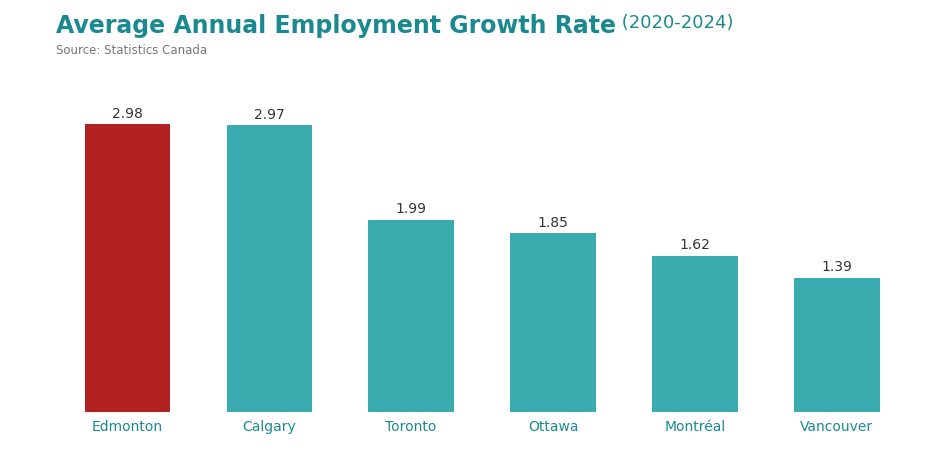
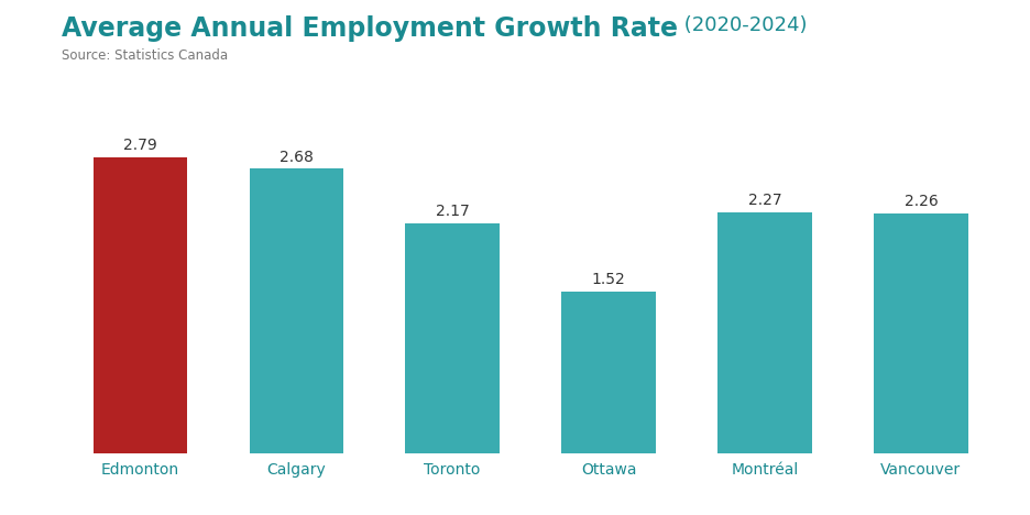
Edmonton: 2.98 -> 2.79
Calgary: 2.97 -> 2.68
Toronto: 1.99 -> 2.17
Ottawa: 1.85 -> 1.52
Montréal: 1.62 -> 2.27
Vancouver: 1.39 -> 2.26
